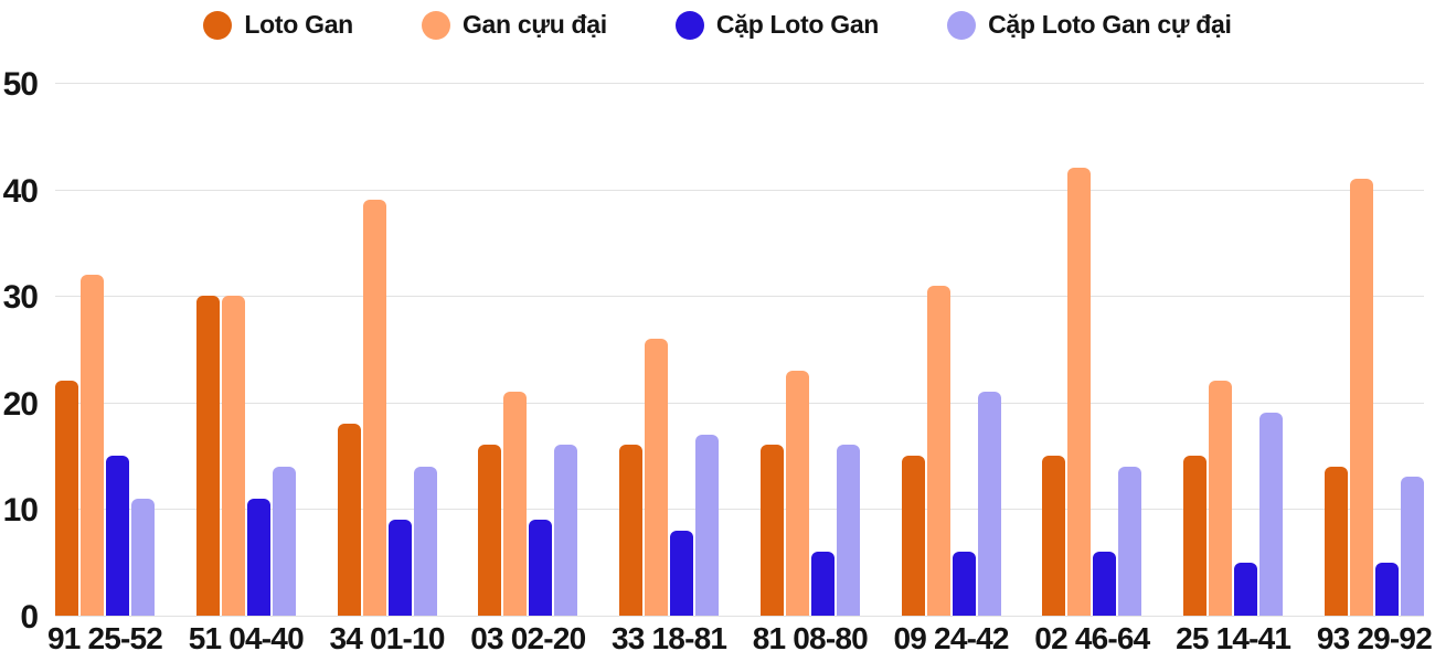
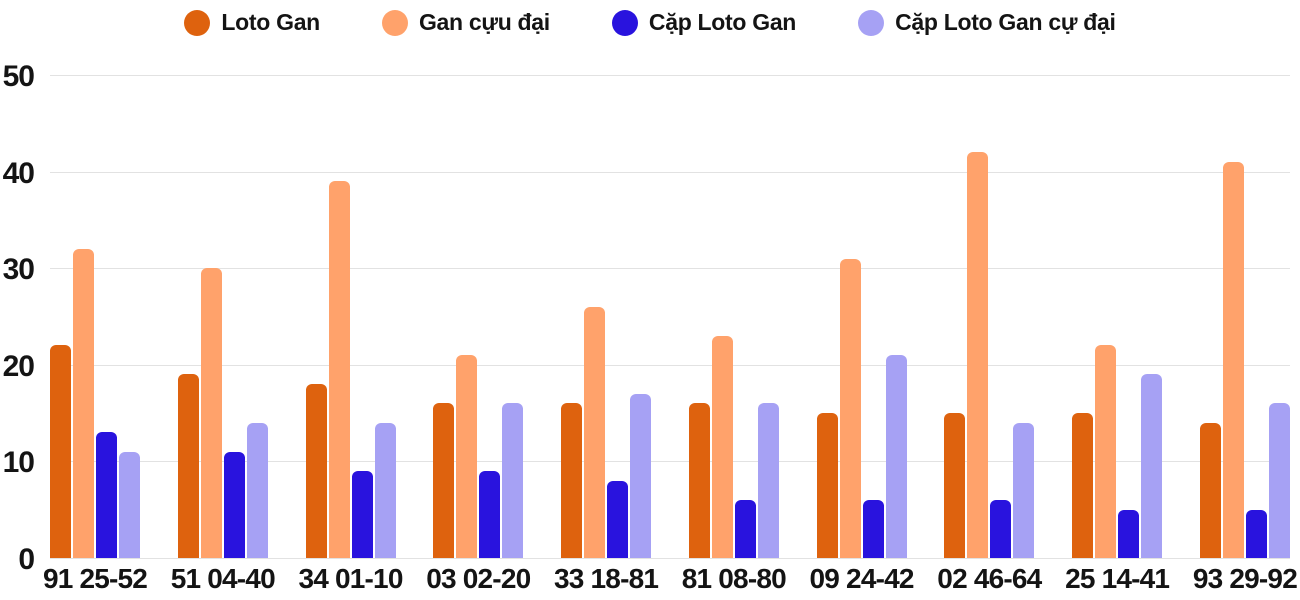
Cặp Loto Gan/91 25-52: 15 -> 13
Loto Gan/51 04-40: 30 -> 19
Cặp Loto Gan cự đại/93 29-92: 13 -> 16
